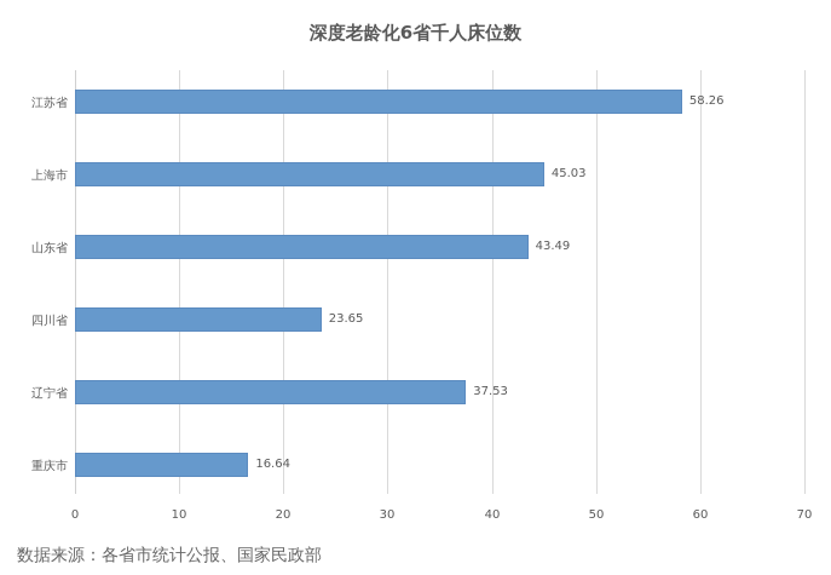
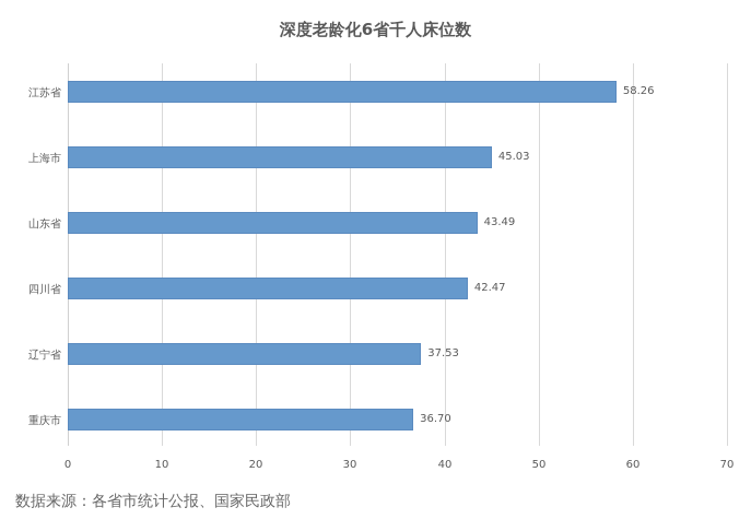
四川省: 23.65 -> 42.47
重庆市: 16.64 -> 36.70
